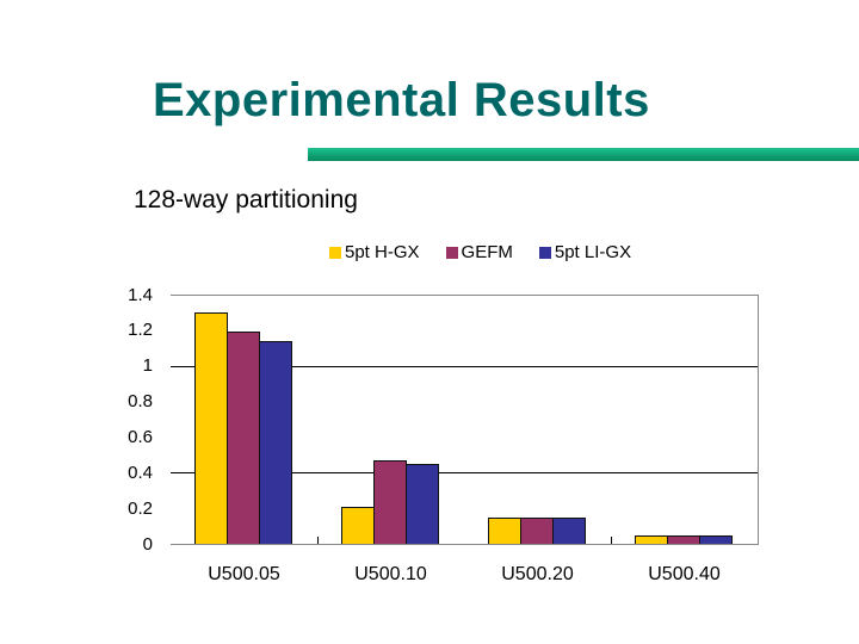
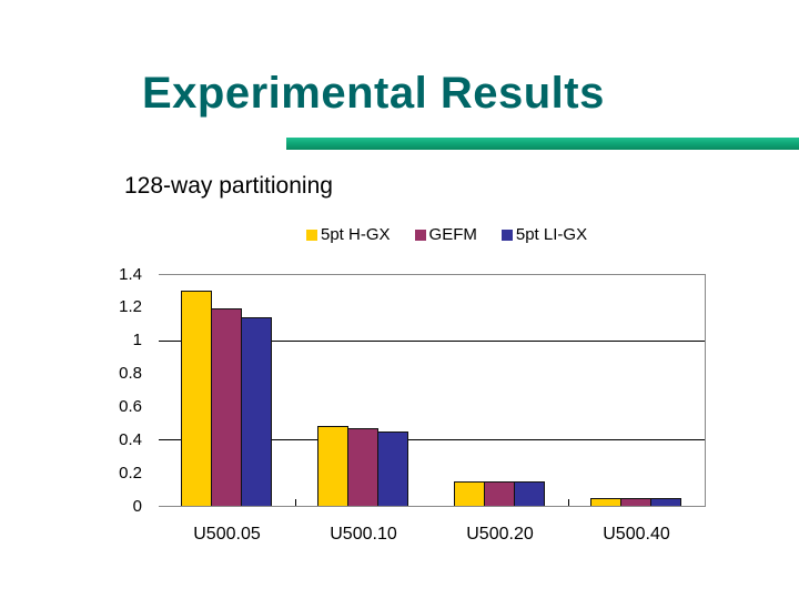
5pt H-GX/U500.10: 0.21 -> 0.48
